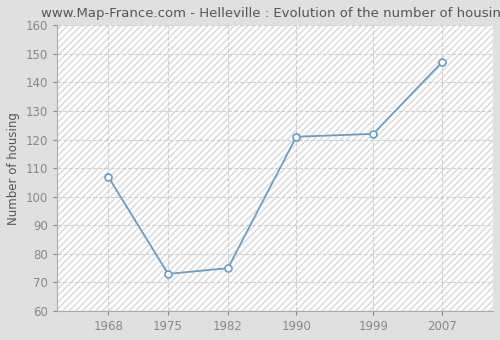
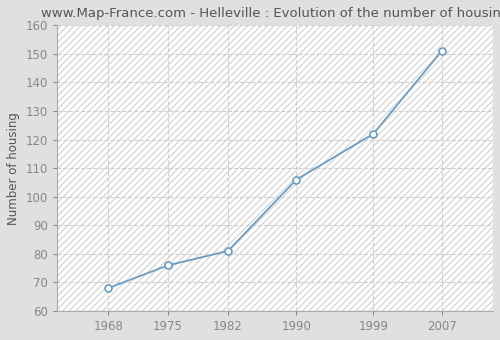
1968: 107 -> 68
1975: 73 -> 76
1982: 75 -> 81
1990: 121 -> 106
2007: 147 -> 151
